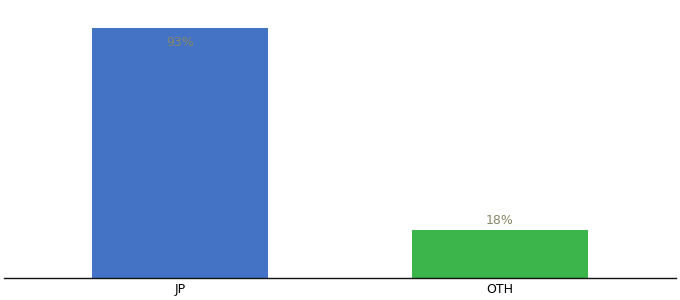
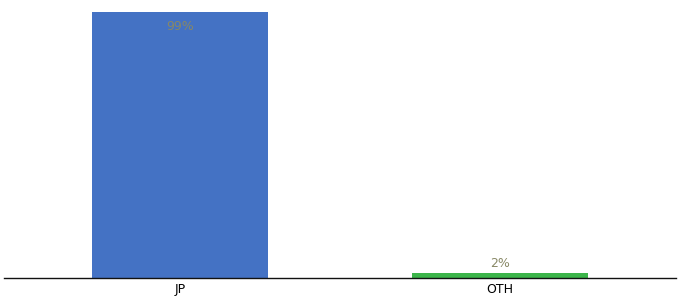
JP: 93% -> 99%
OTH: 18% -> 2%
